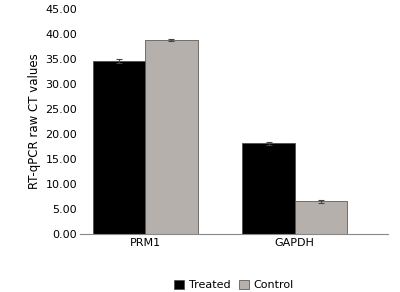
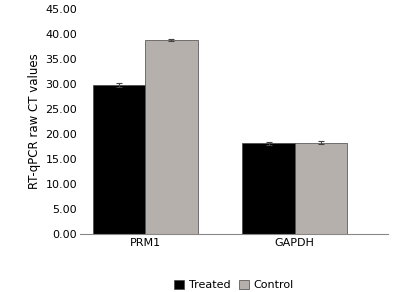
Treated/PRM1: 34.5 -> 29.8
Control/GAPDH: 6.5 -> 18.2
